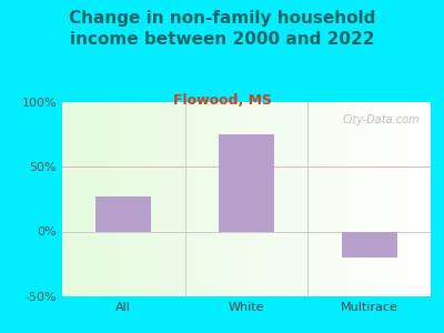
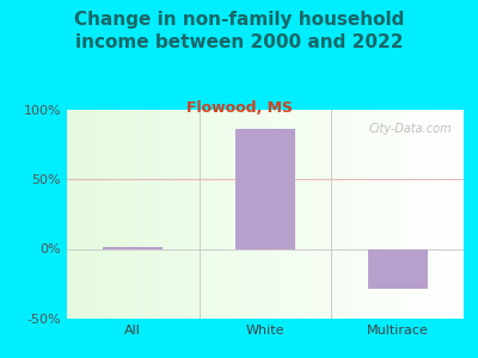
All: 27% -> 1%
White: 75% -> 86%
Multirace: -20% -> -29%
